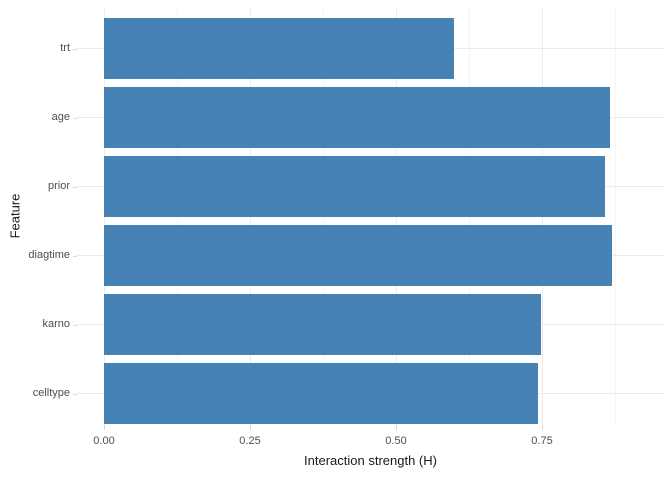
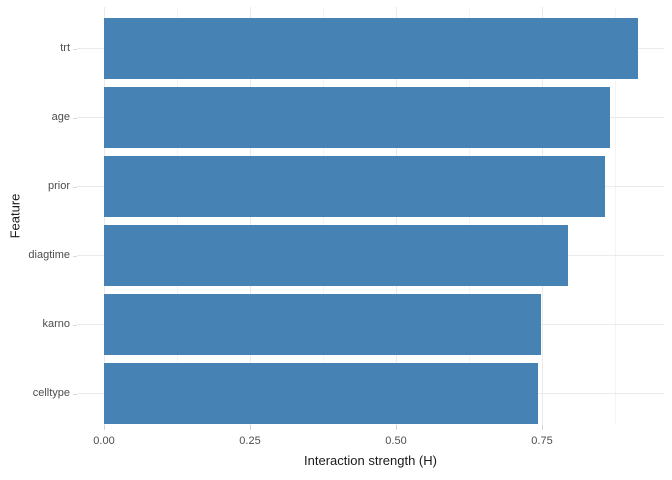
trt: 0.60 -> 0.91
diagtime: 0.87 -> 0.79
